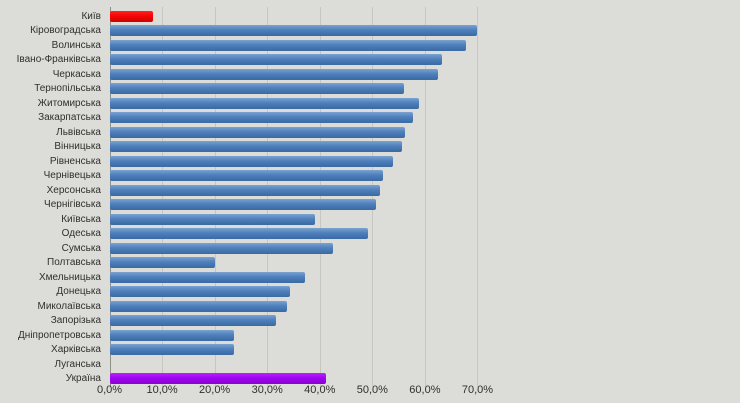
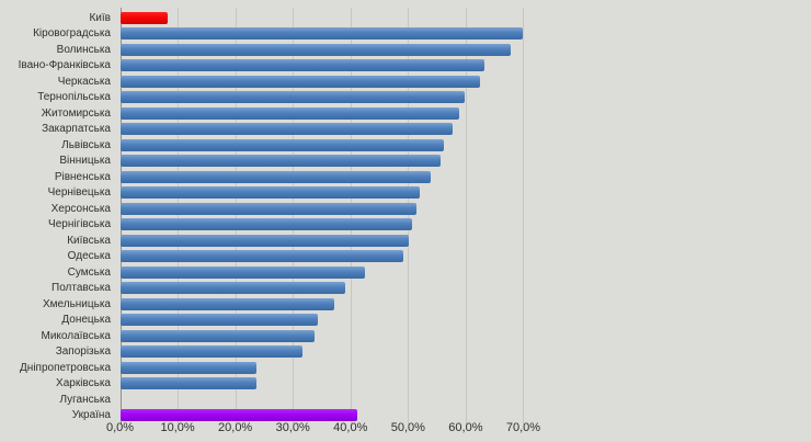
Тернопільська: 56% -> 60%
Київська: 39% -> 50%
Полтавська: 20% -> 39%
